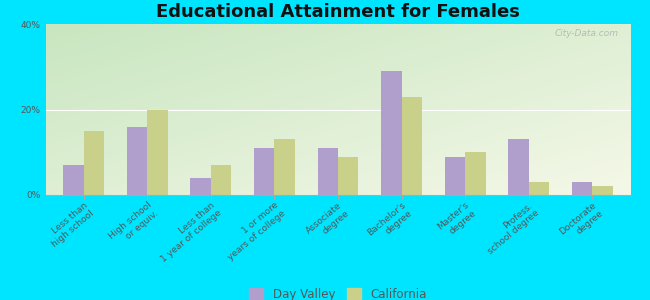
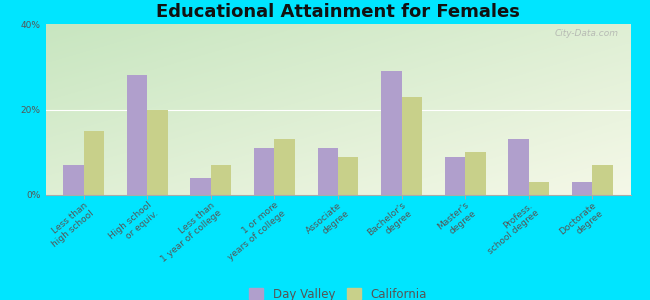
Day Valley/High school or equiv.: 16% -> 28%
California/Doctorate degree: 2% -> 7%
